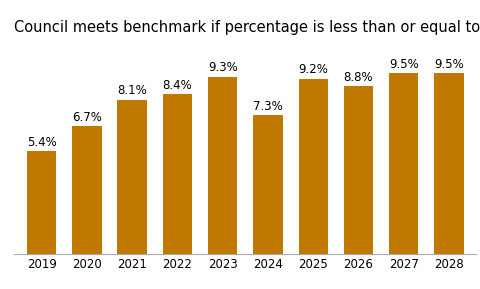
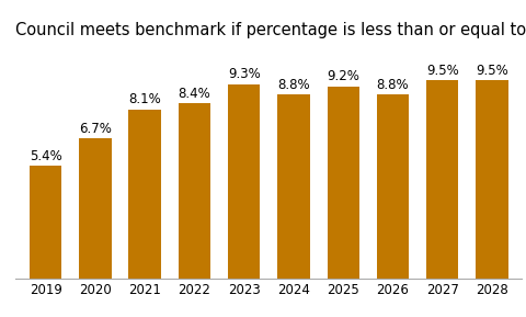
2024: 7.3% -> 8.8%
